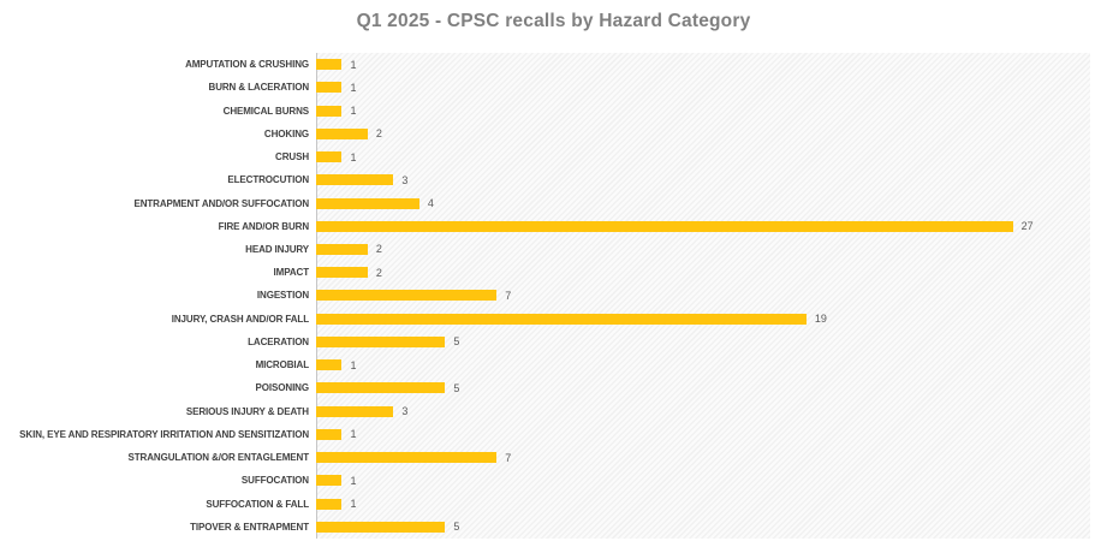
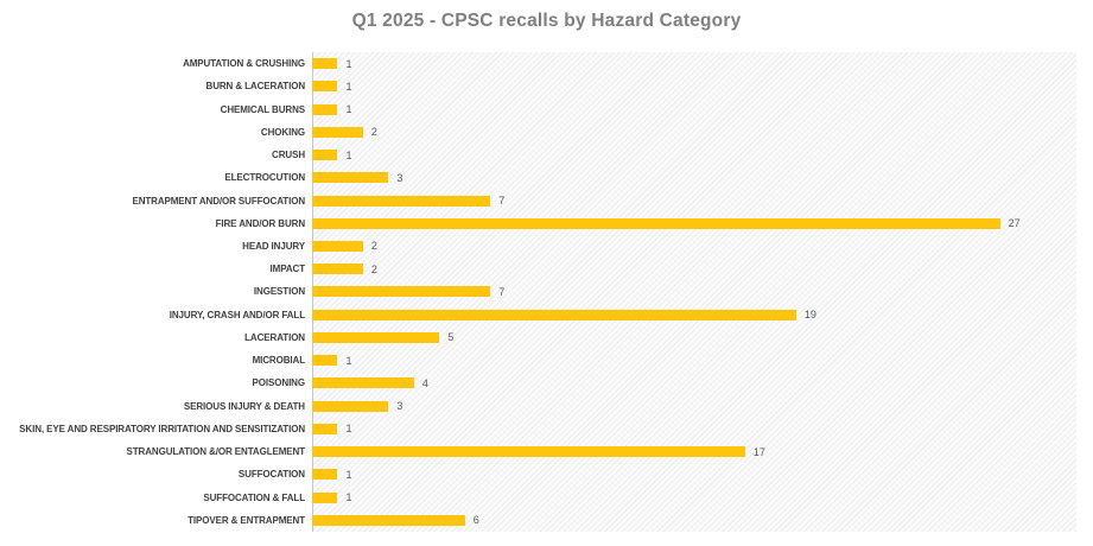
ENTRAPMENT AND/OR SUFFOCATION: 4 -> 7
POISONING: 5 -> 4
STRANGULATION &/OR ENTAGLEMENT: 7 -> 17
TIPOVER & ENTRAPMENT: 5 -> 6
